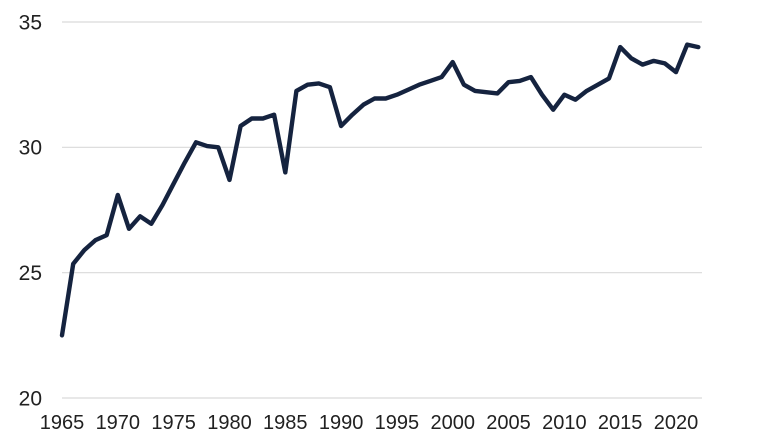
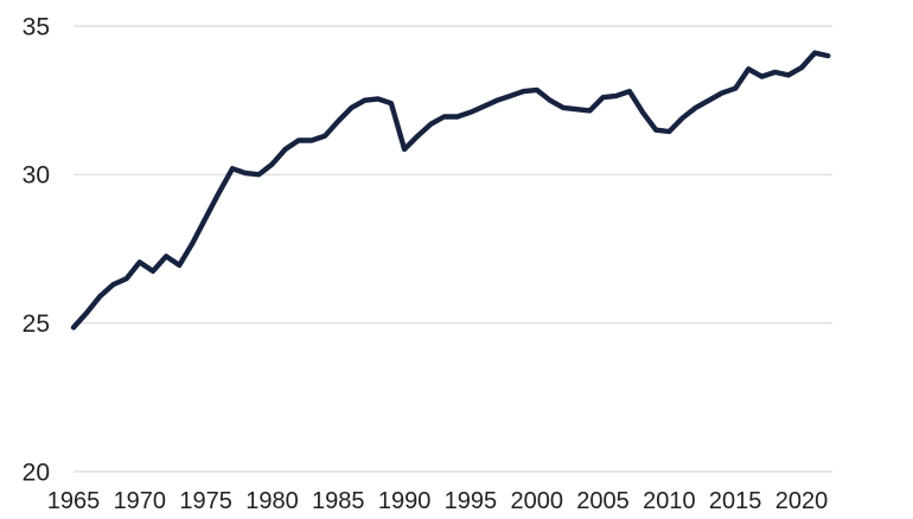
1965: 22.5 -> 24.9
1970: 28.1 -> 27.1
1980: 28.7 -> 30.4
1985: 29.0 -> 31.8
2000: 33.4 -> 32.9
2010: 32.1 -> 31.4
2015: 34.0 -> 32.9
2020: 33.0 -> 33.6
